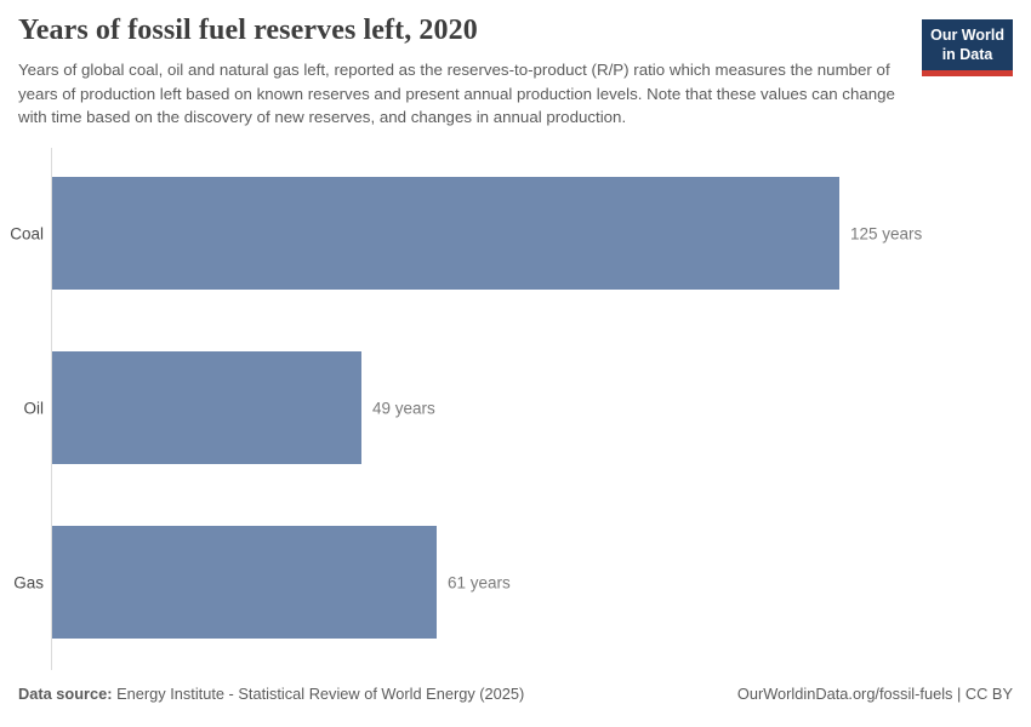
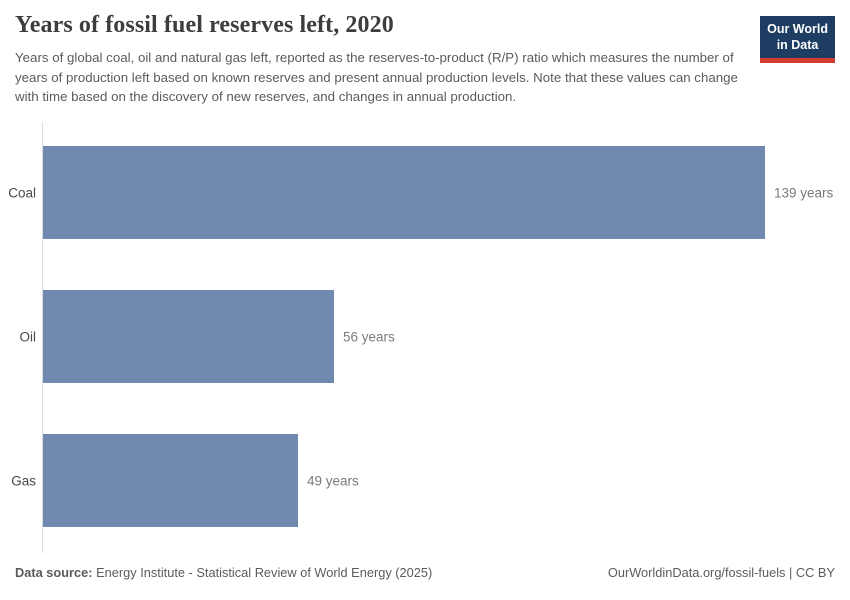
Coal: 125 -> 139
Oil: 49 -> 56
Gas: 61 -> 49
